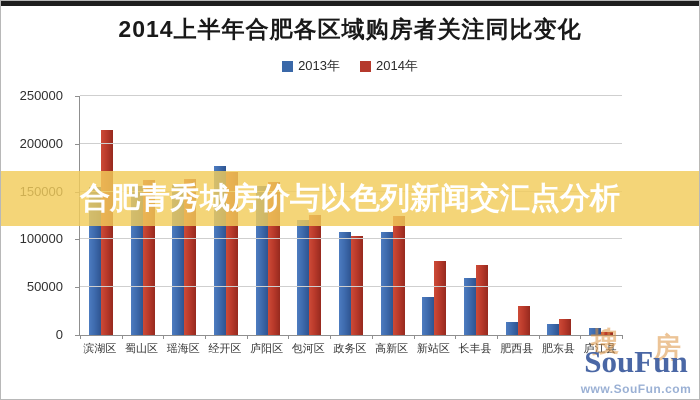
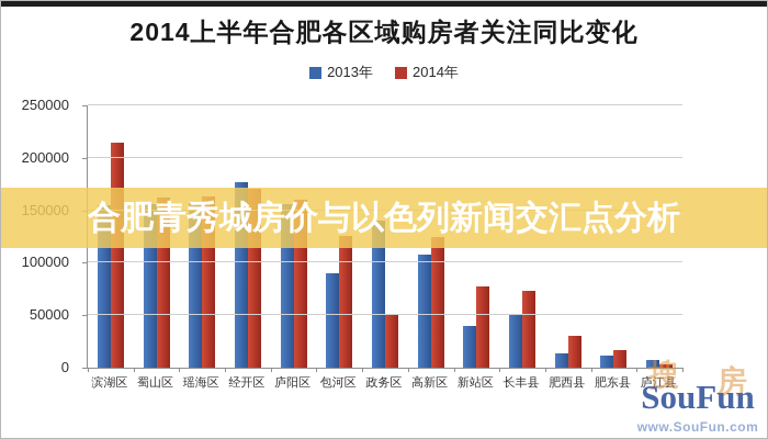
2013年/包河区: 120000 -> 90000
2013年/政务区: 110000 -> 140000
2014年/政务区: 100000 -> 50000
2013年/长丰县: 60000 -> 50000
